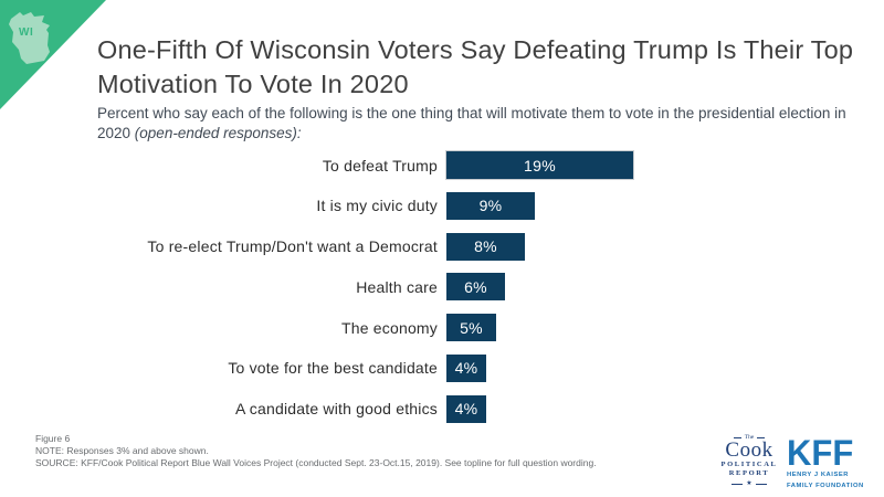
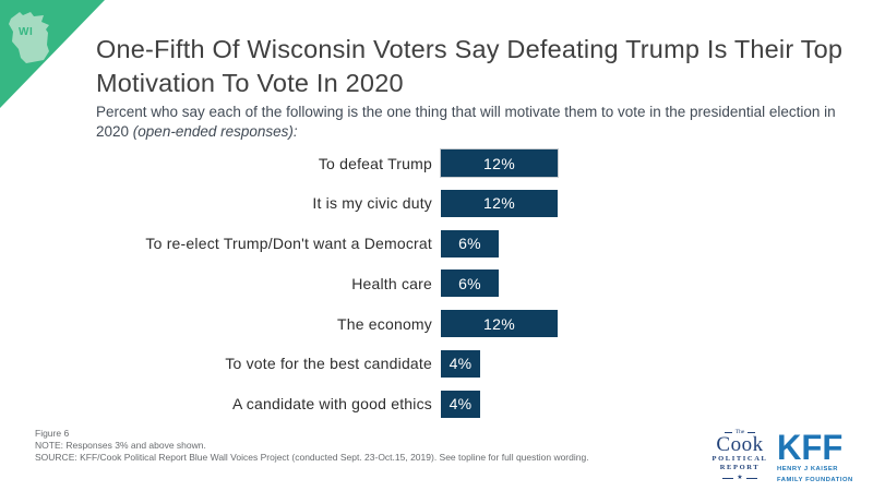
To defeat Trump: 19% -> 12%
It is my civic duty: 9% -> 12%
To re-elect Trump/Don't want a Democrat: 8% -> 6%
The economy: 5% -> 12%
